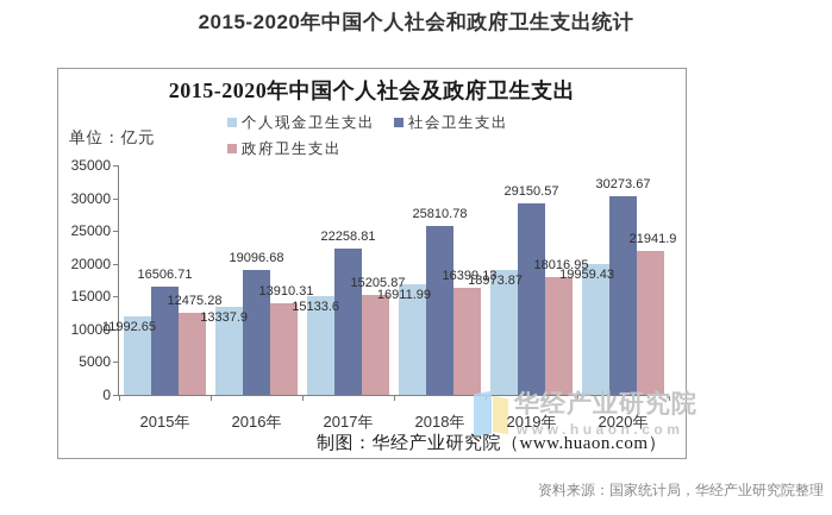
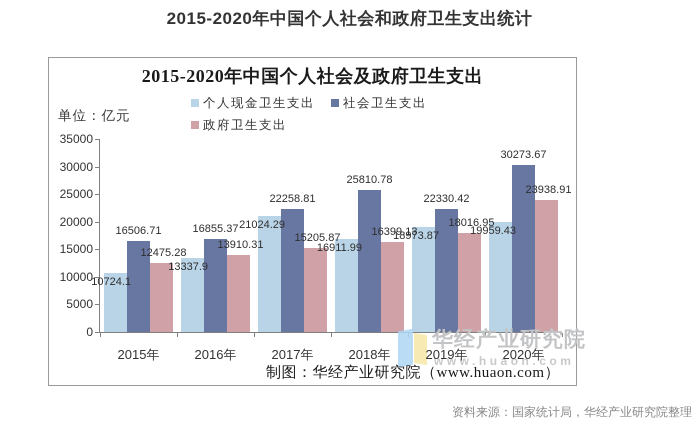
个人现金卫生支出/2015年: 11992.65 -> 10724.1
社会卫生支出/2016年: 19096.68 -> 16855.37
个人现金卫生支出/2017年: 15133.6 -> 21024.29
社会卫生支出/2019年: 29150.57 -> 22330.42
政府卫生支出/2020年: 21941.9 -> 23938.91
